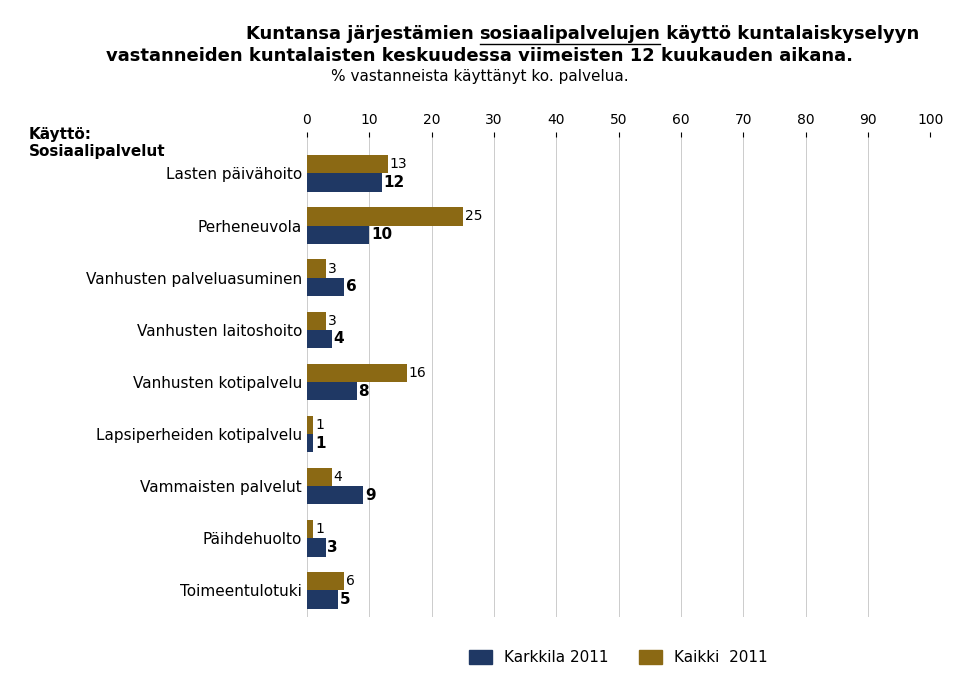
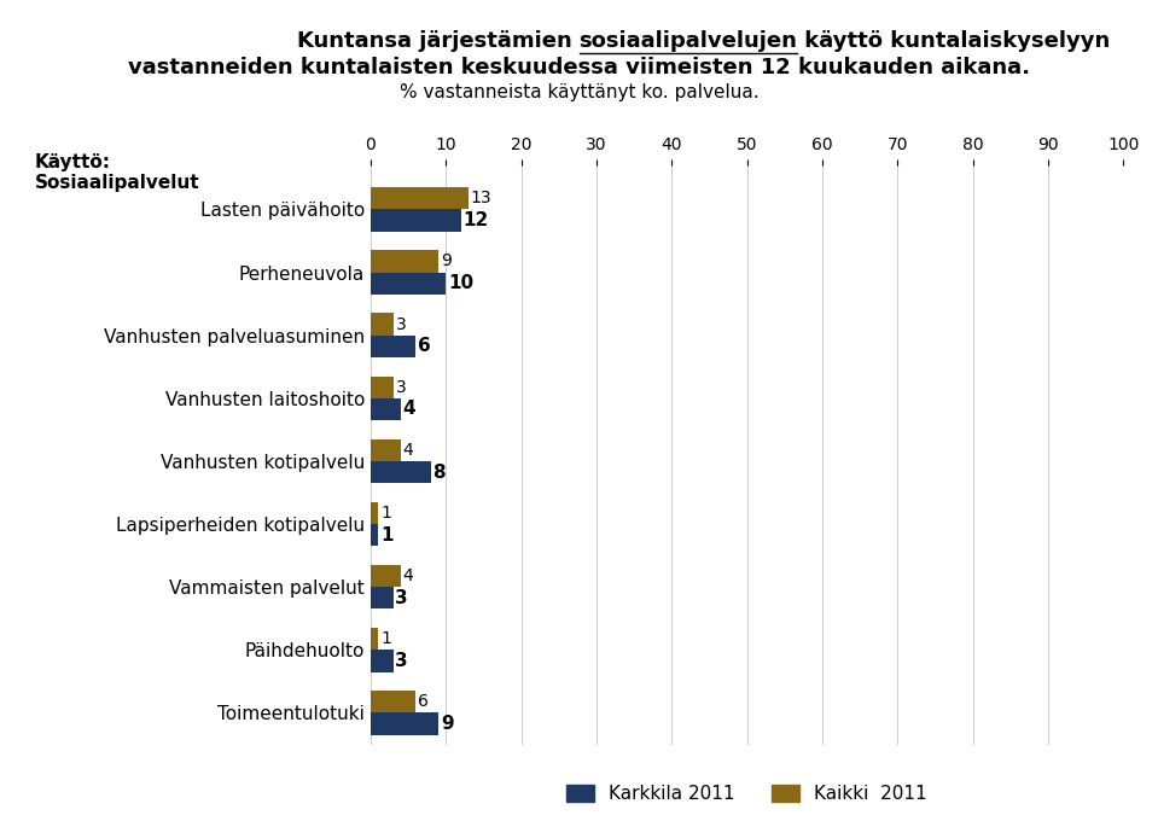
Kaikki 2011/Perheneuvola: 25 -> 9
Kaikki 2011/Vanhusten kotipalvelu: 16 -> 4
Karkkila 2011/Vammaisten palvelut: 9 -> 3
Karkkila 2011/Toimeentulotuki: 5 -> 9
